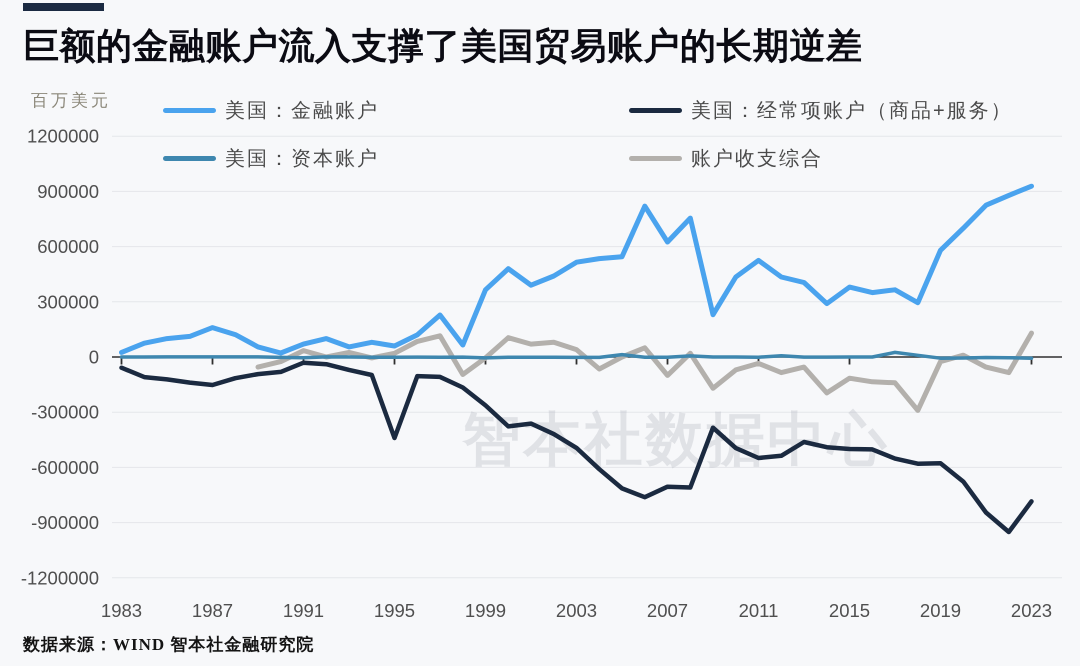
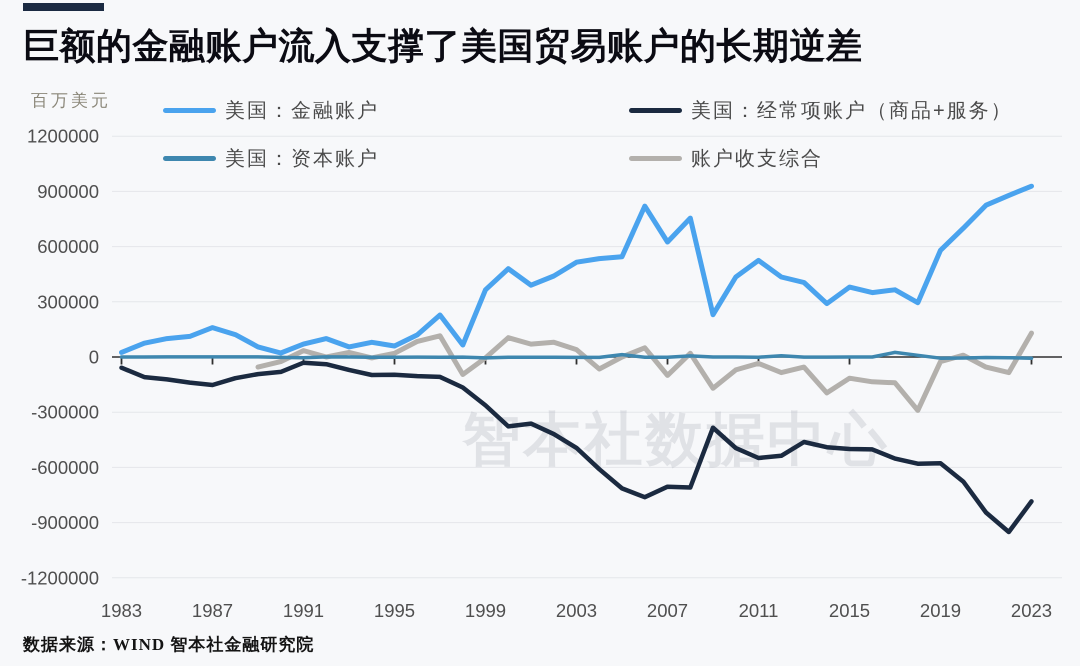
美国：经常项账户（商品+服务）/1995: -440000 -> -100000
